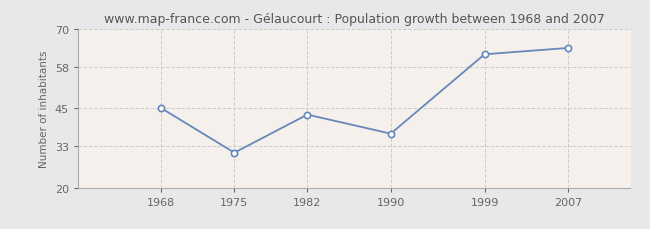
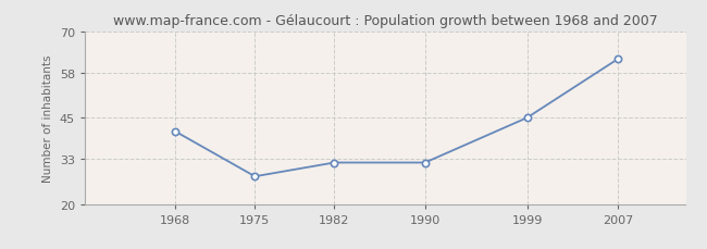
1968: 45 -> 41
1975: 31 -> 28
1982: 43 -> 32
1990: 37 -> 32
1999: 62 -> 45
2007: 64 -> 62
